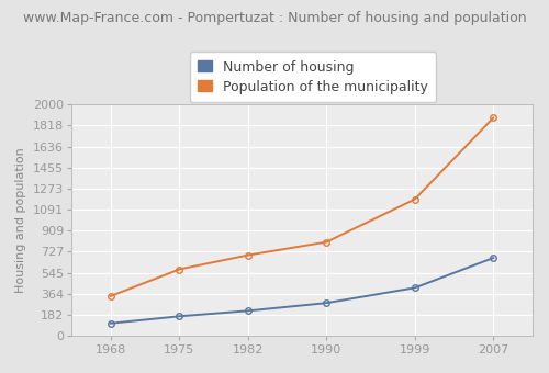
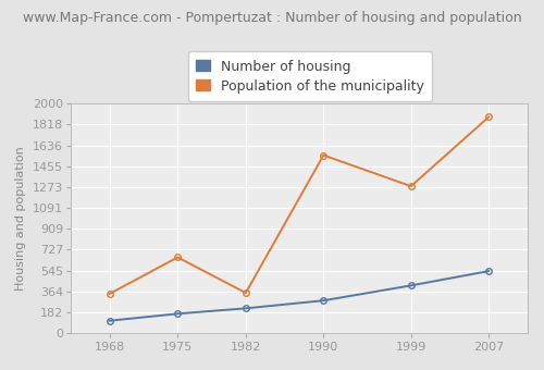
Population of the municipality/1975: 570 -> 660
Population of the municipality/1982: 700 -> 350
Population of the municipality/1990: 810 -> 1550
Population of the municipality/1999: 1180 -> 1280
Number of housing/2007: 670 -> 540
